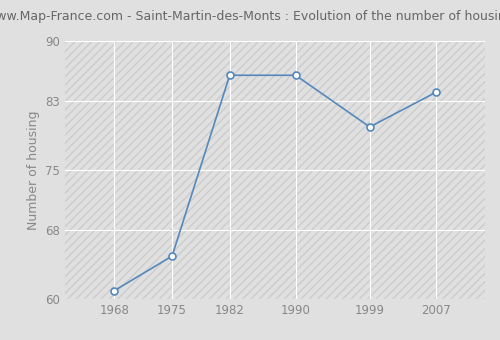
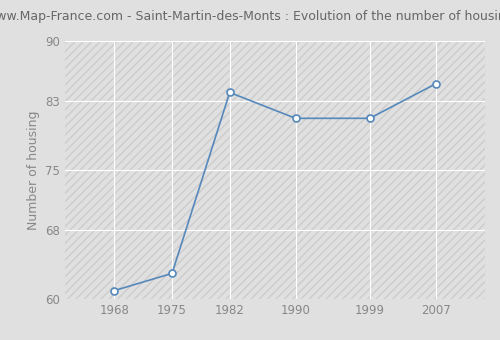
1975: 65 -> 63
1982: 86 -> 84
1990: 86 -> 81
1999: 80 -> 81
2007: 84 -> 85
